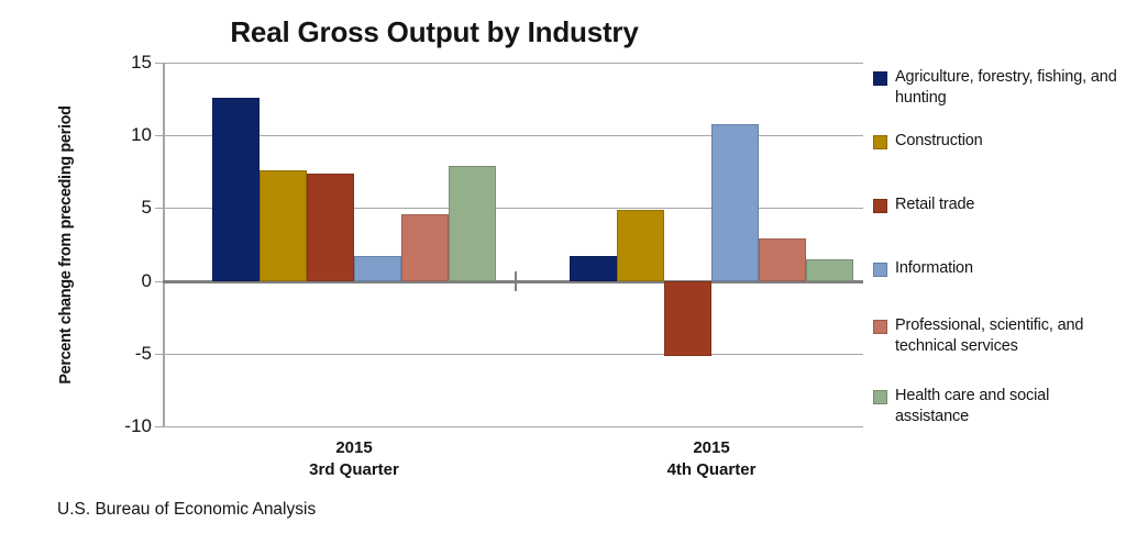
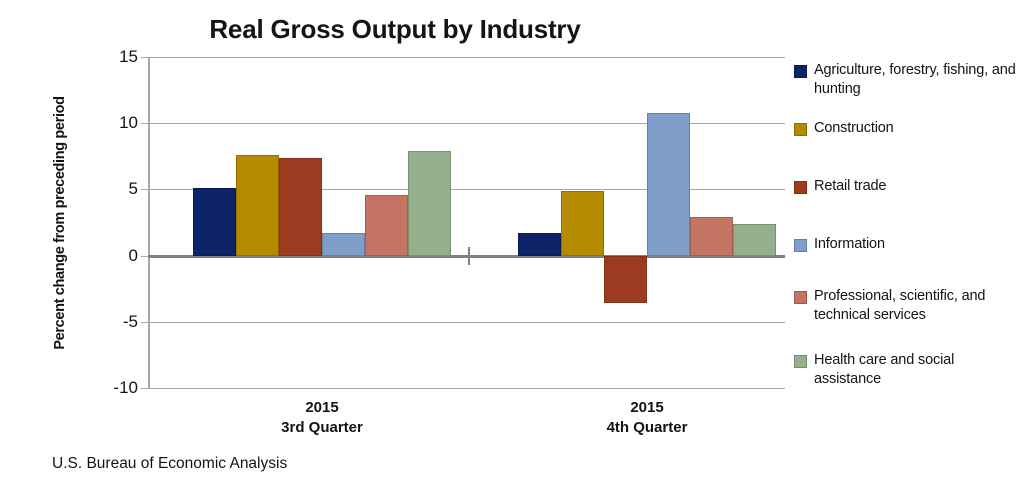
Agriculture, forestry, fishing, and hunting/2015 3rd Quarter: 12.6 -> 5.1
Retail trade/2015 4th Quarter: -5.2 -> -3.6
Health care and social assistance/2015 4th Quarter: 1.5 -> 2.4
